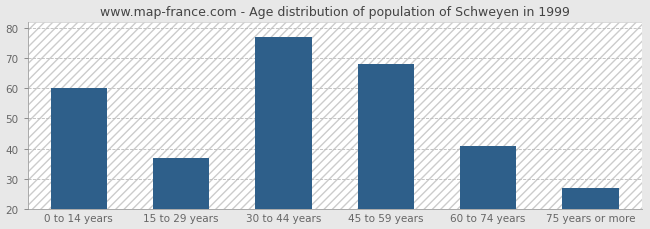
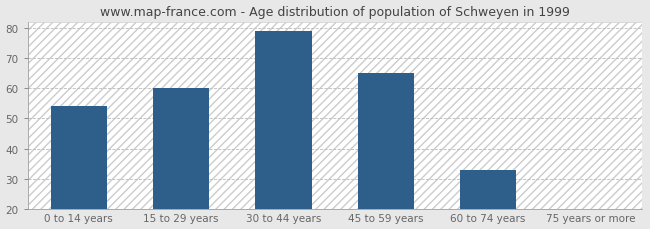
0 to 14 years: 60 -> 54
15 to 29 years: 37 -> 60
30 to 44 years: 77 -> 79
45 to 59 years: 68 -> 65
60 to 74 years: 41 -> 33
75 years or more: 27 -> 20
